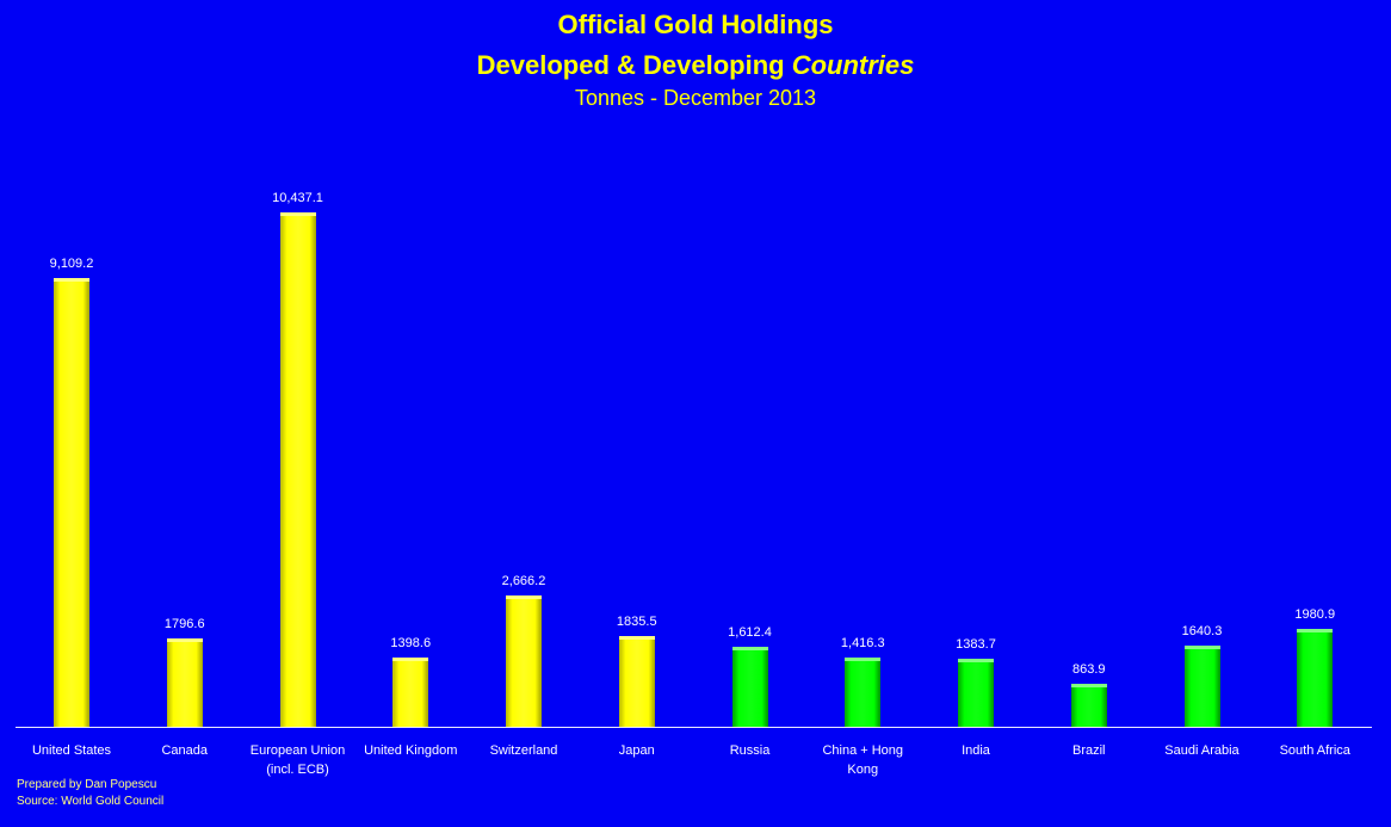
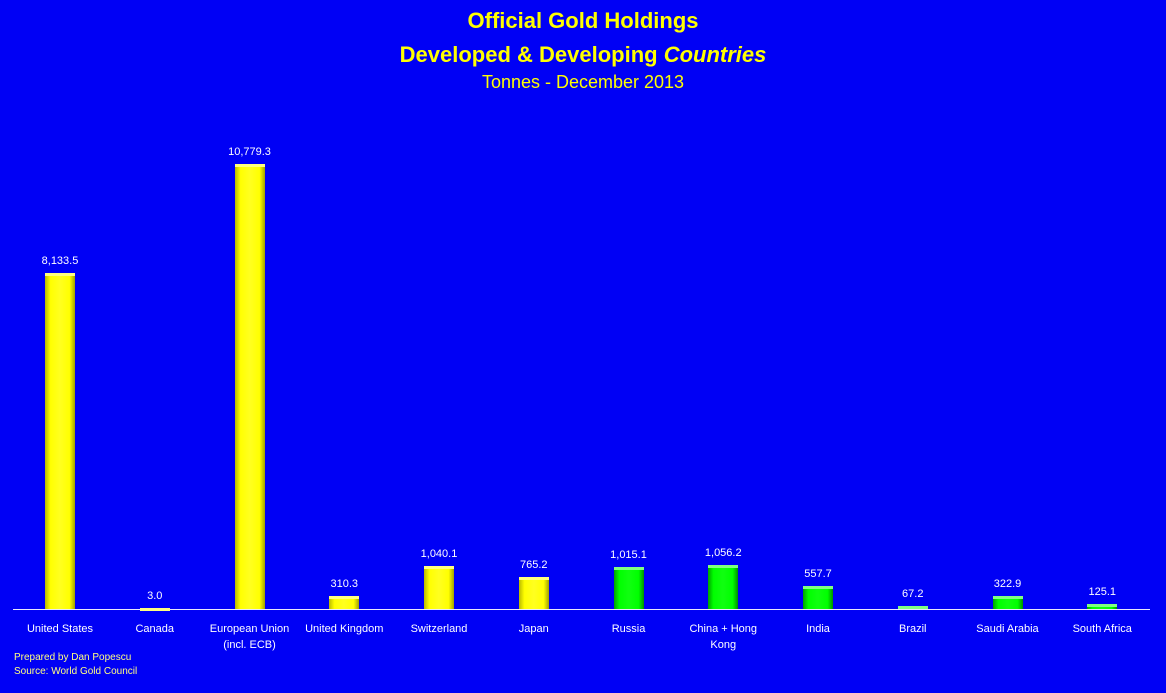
United States: 9,109.2 -> 8,133.5
Canada: 1796.6 -> 3.0
European Union (incl. ECB): 10,437.1 -> 10,779.3
United Kingdom: 1398.6 -> 310.3
Switzerland: 2,666.2 -> 1,040.1
Japan: 1835.5 -> 765.2
Russia: 1,612.4 -> 1,015.1
China + Hong Kong: 1,416.3 -> 1,056.2
India: 1383.7 -> 557.7
Brazil: 863.9 -> 67.2
Saudi Arabia: 1640.3 -> 322.9
South Africa: 1980.9 -> 125.1
